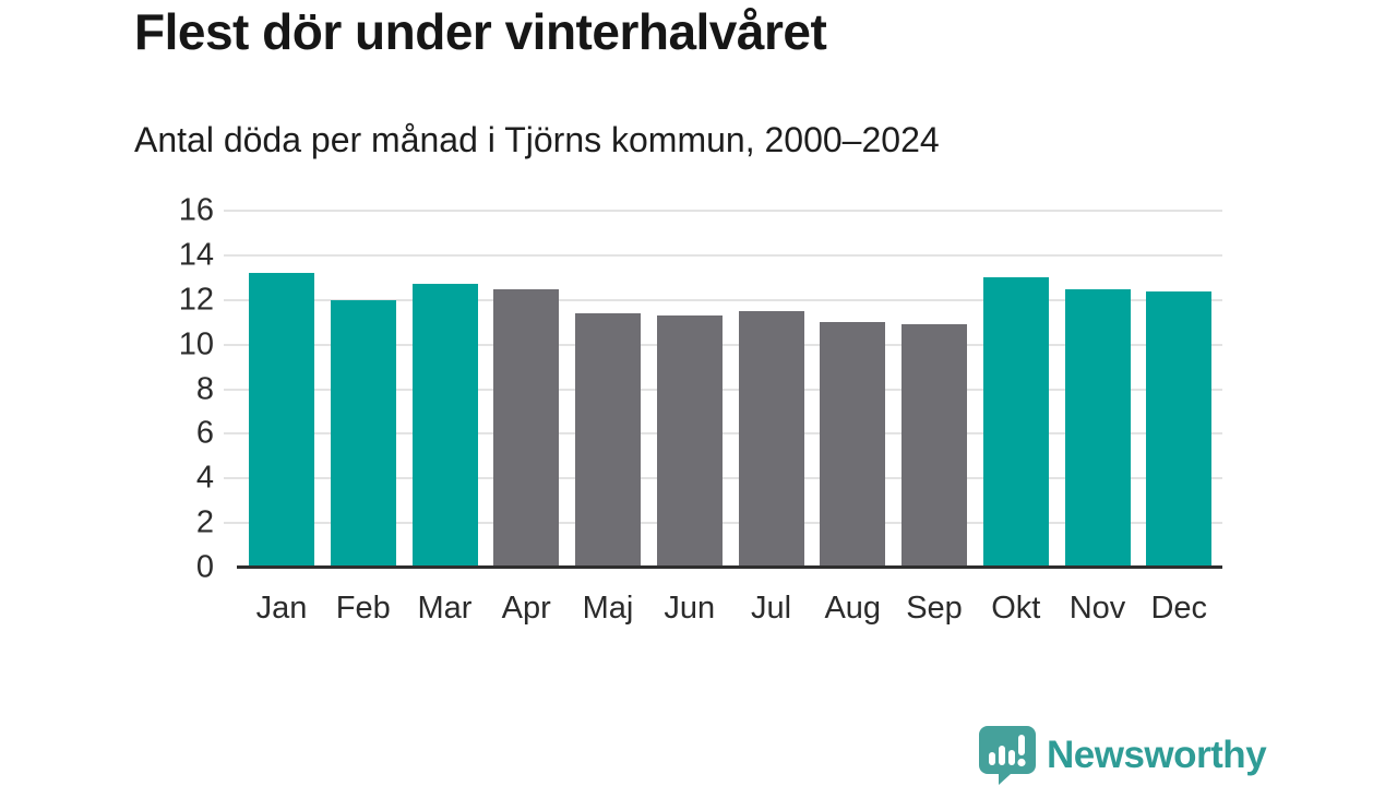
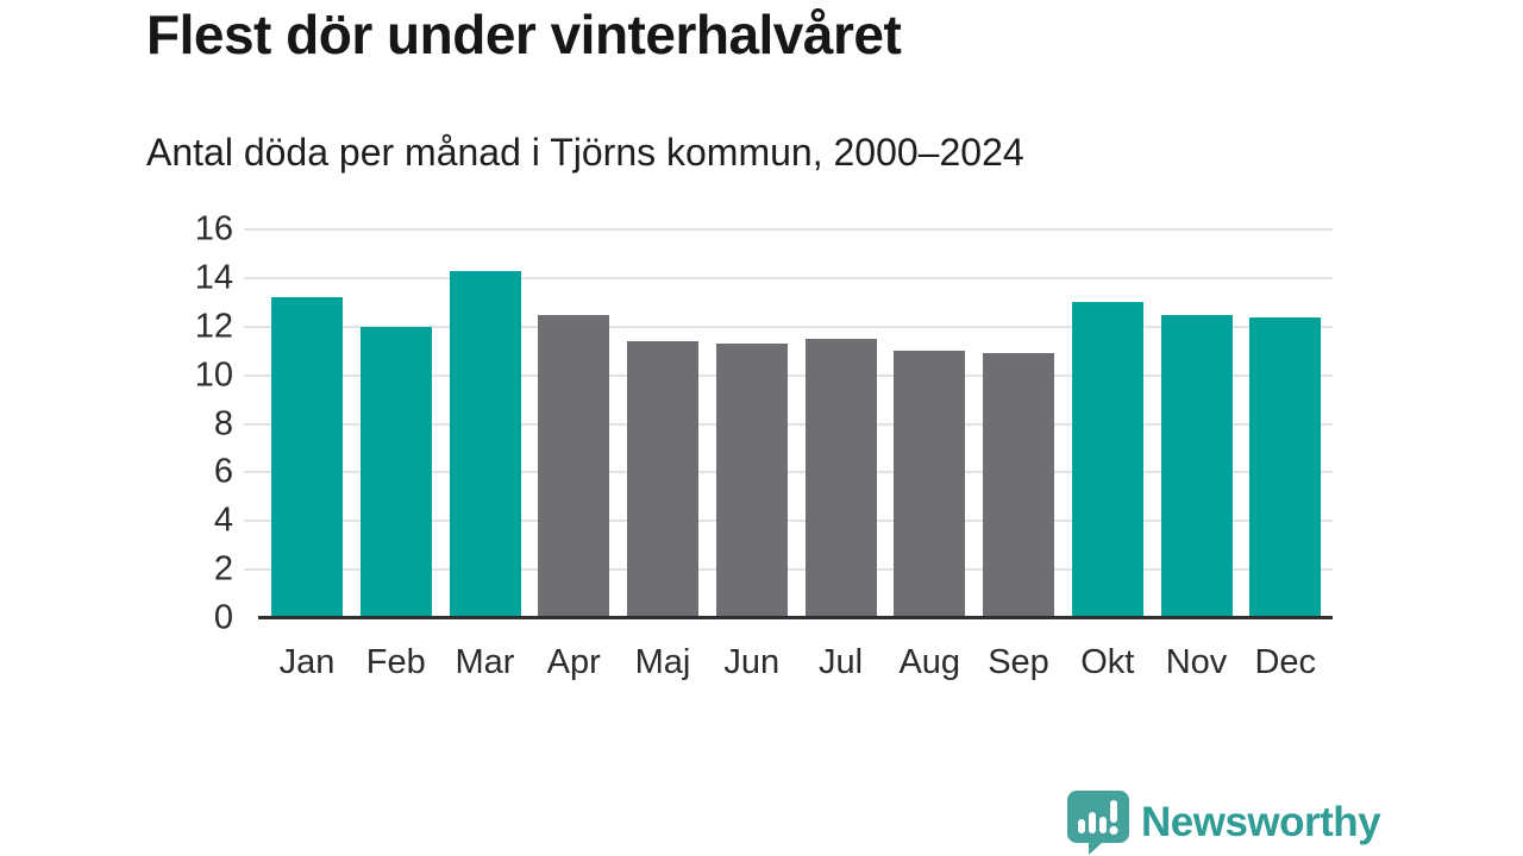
Mar: 12.7 -> 14.3
